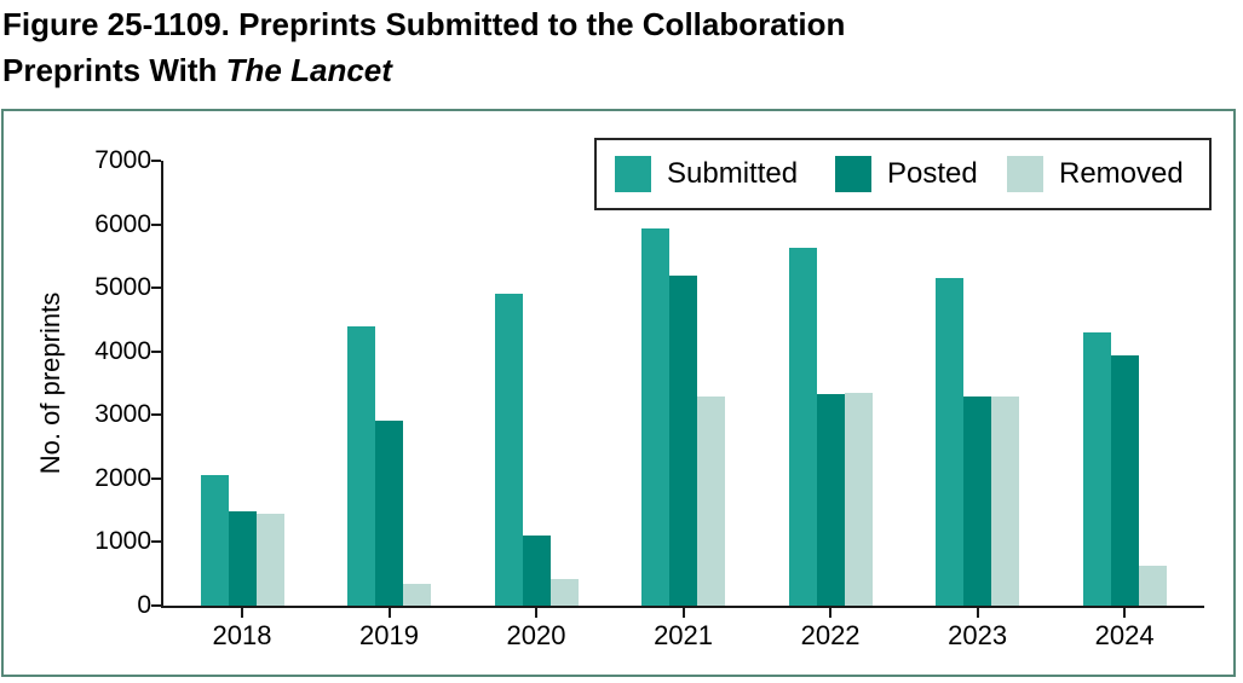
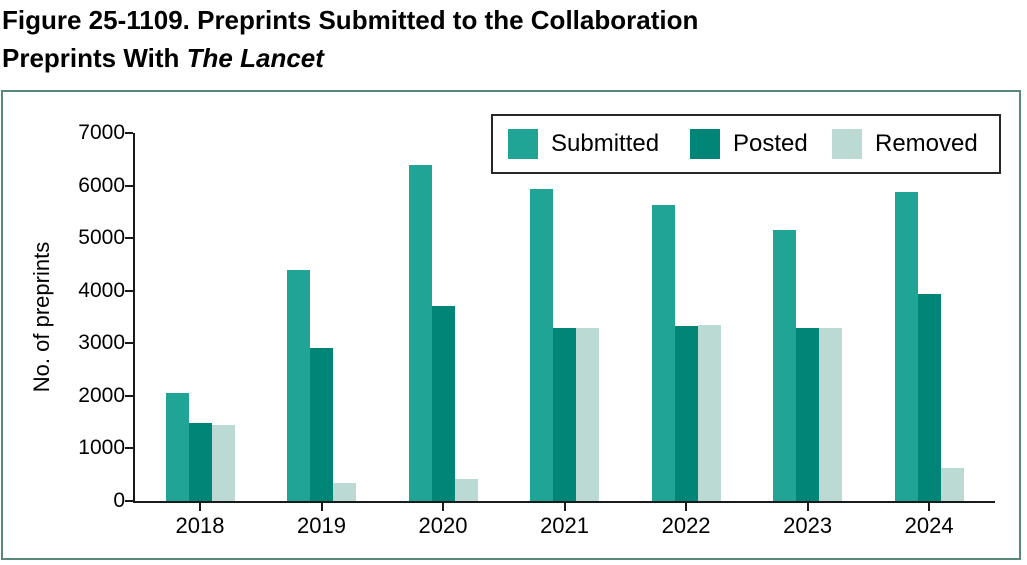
Submitted/2020: 4900 -> 6400
Posted/2020: 1100 -> 3700
Posted/2021: 5200 -> 3300
Submitted/2024: 4300 -> 5900
